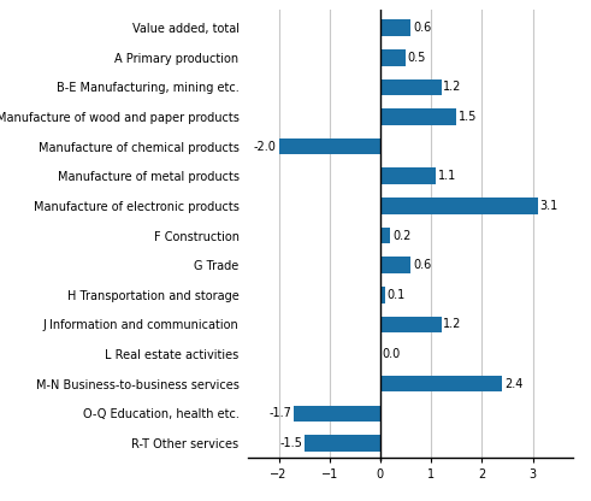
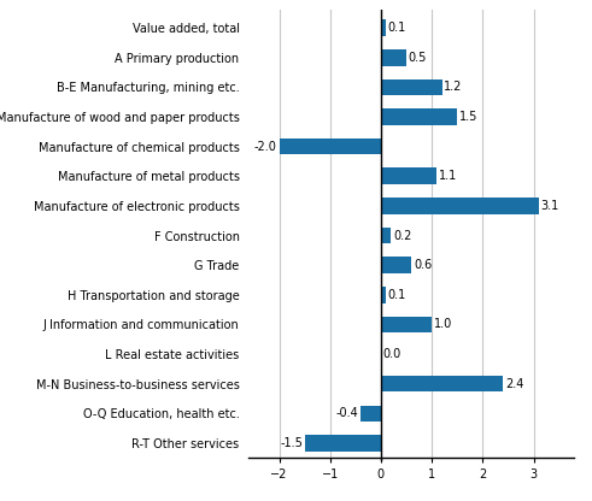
Value added, total: 0.6 -> 0.1
J Information and communication: 1.2 -> 1.0
O-Q Education, health etc.: -1.7 -> -0.4
